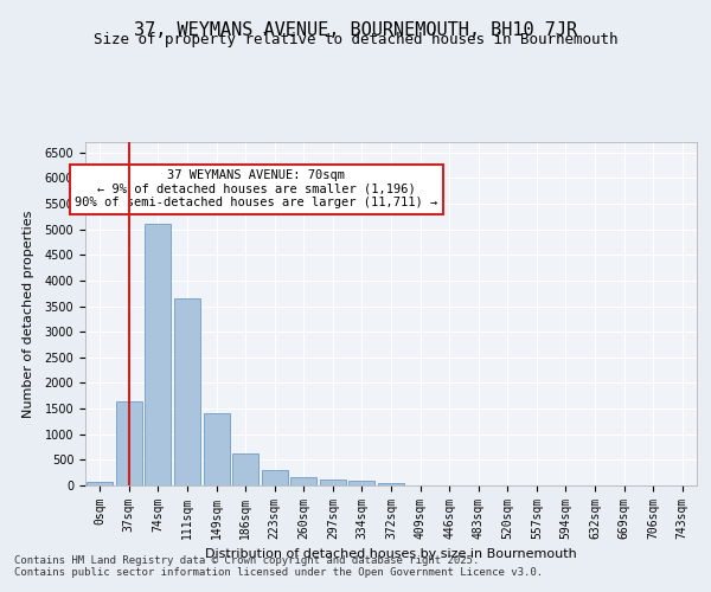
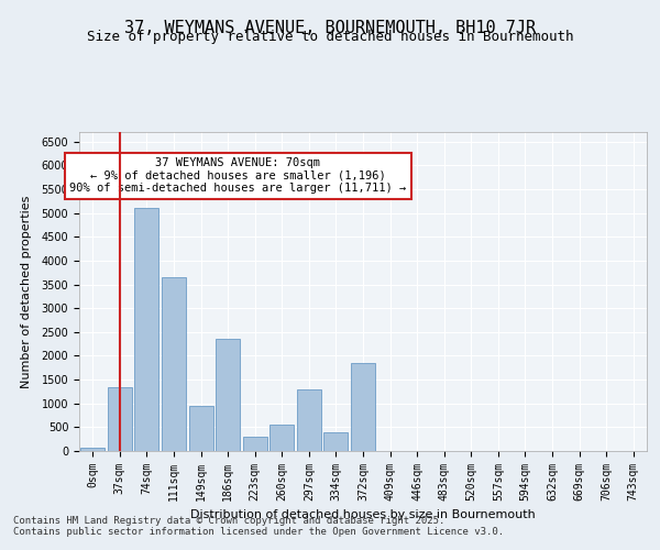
37sqm: 1650 -> 1350
149sqm: 1420 -> 950
186sqm: 620 -> 2350
260sqm: 160 -> 550
297sqm: 120 -> 1300
334sqm: 80 -> 400
372sqm: 50 -> 1850
